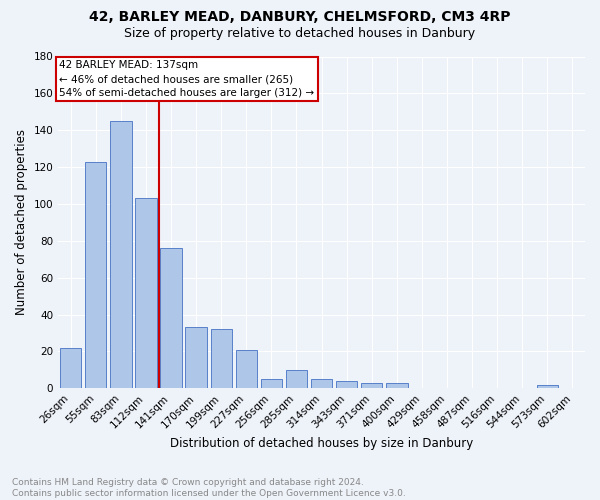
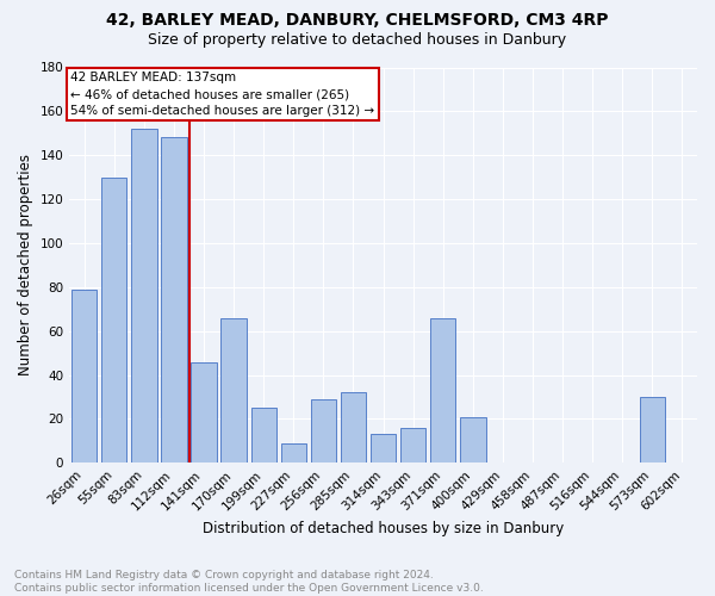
26sqm: 22 -> 79
55sqm: 123 -> 130
83sqm: 145 -> 152
112sqm: 103 -> 148
141sqm: 76 -> 46
170sqm: 33 -> 66
199sqm: 32 -> 25
227sqm: 21 -> 9
256sqm: 5 -> 29
285sqm: 10 -> 32
314sqm: 5 -> 13
343sqm: 4 -> 16
371sqm: 3 -> 66
400sqm: 3 -> 21
573sqm: 2 -> 30
